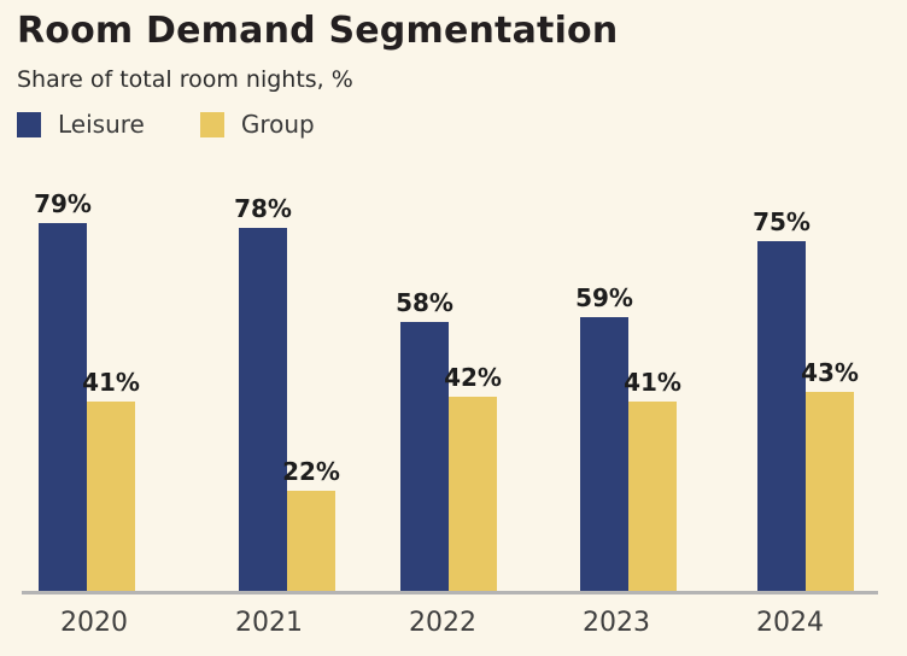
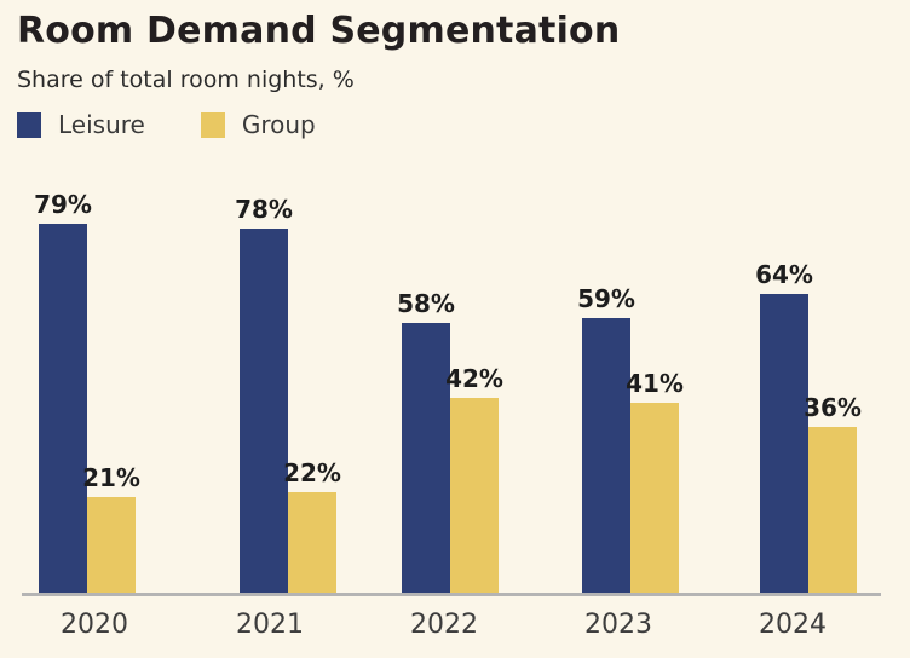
Group/2020: 41% -> 21%
Leisure/2024: 75% -> 64%
Group/2024: 43% -> 36%
